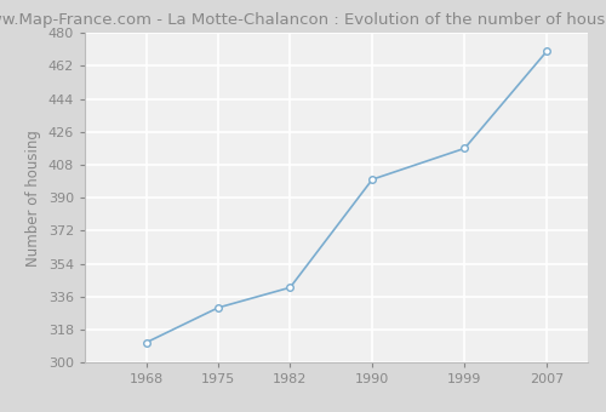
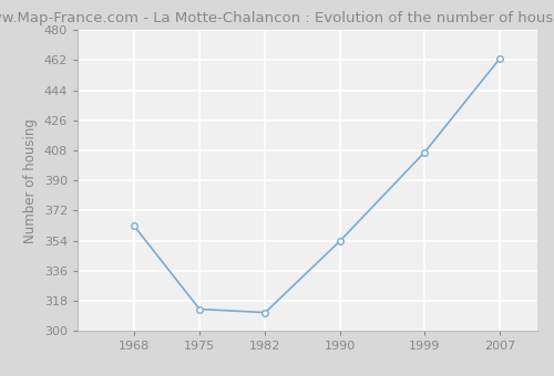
1968: 311 -> 363
1975: 330 -> 313
1982: 341 -> 311
1990: 400 -> 354
1999: 417 -> 407
2007: 470 -> 463
